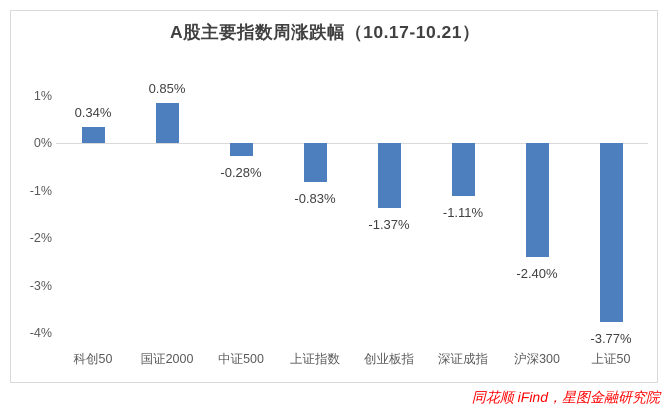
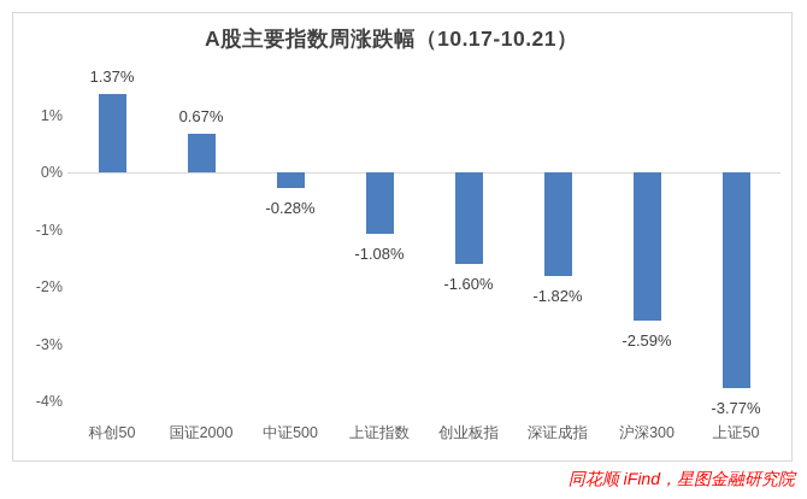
科创50: 0.34% -> 1.37%
国证2000: 0.85% -> 0.67%
上证指数: -0.83% -> -1.08%
创业板指: -1.37% -> -1.60%
深证成指: -1.11% -> -1.82%
沪深300: -2.40% -> -2.59%
